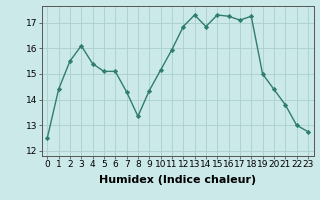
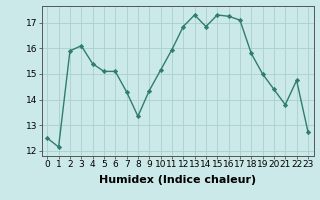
1: 14.40 -> 12.15
2: 15.50 -> 15.90
18: 17.25 -> 15.80
22: 13.00 -> 14.75
